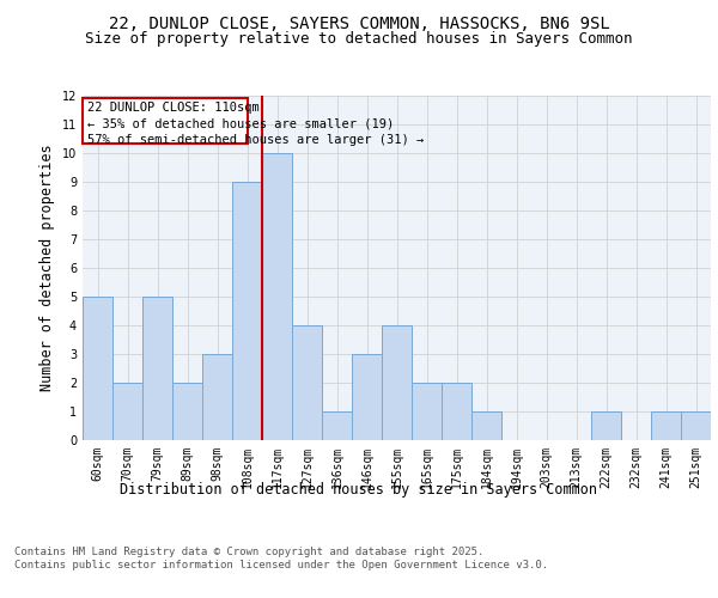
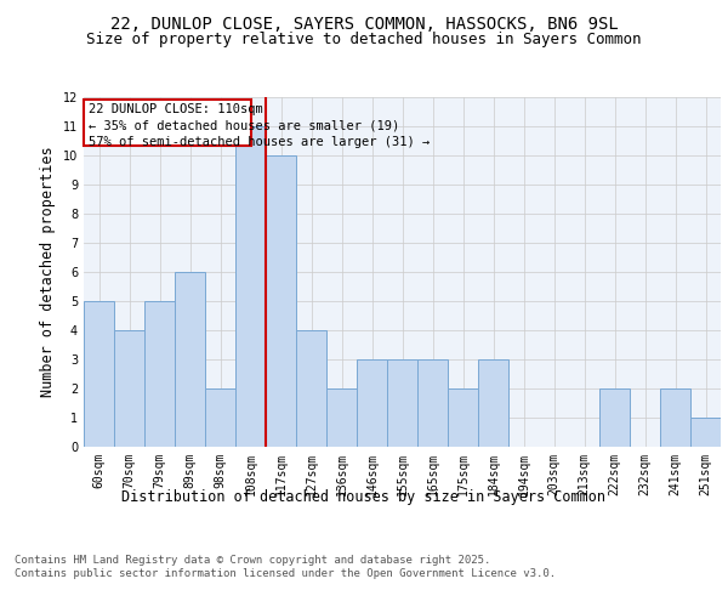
70sqm: 2 -> 4
89sqm: 2 -> 6
98sqm: 3 -> 2
108sqm: 9 -> 11
136sqm: 1 -> 2
155sqm: 4 -> 3
165sqm: 2 -> 3
184sqm: 1 -> 3
222sqm: 1 -> 2
241sqm: 1 -> 2
